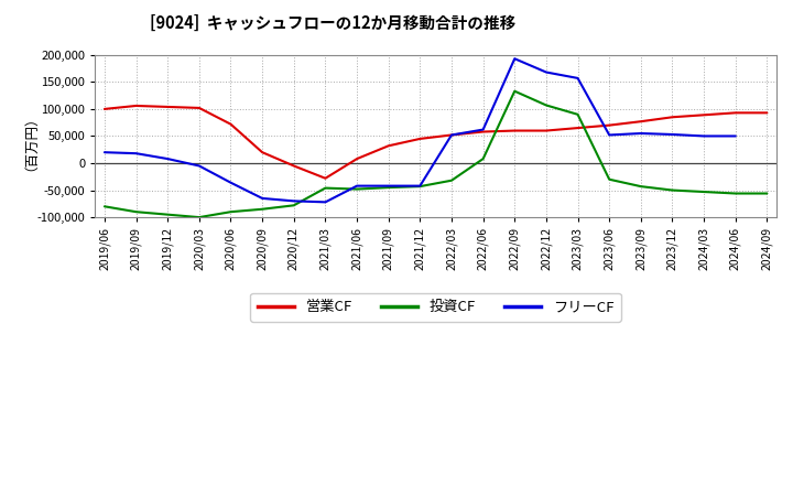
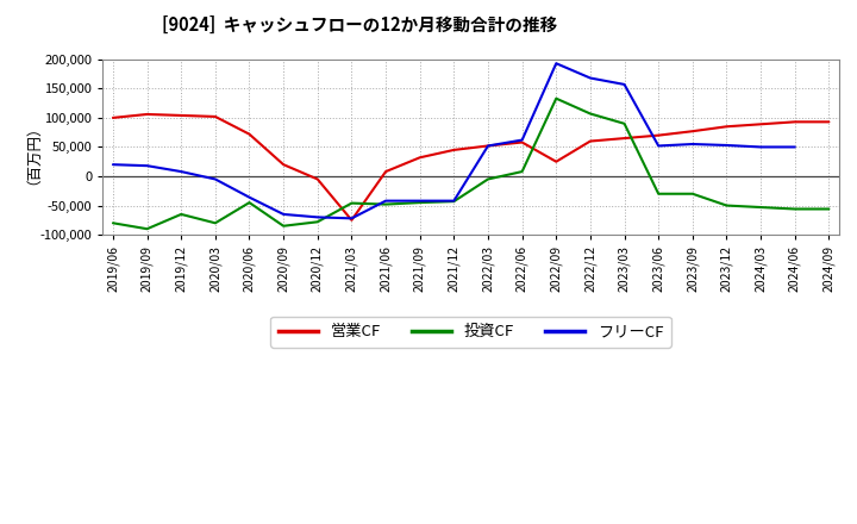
投資CF/2019/12: -95,000 -> -65,000
投資CF/2020/03: -100,000 -> -80,000
投資CF/2020/06: -90,000 -> -45,000
営業CF/2021/03: -28,000 -> -75,000
投資CF/2022/03: -32,000 -> -5,000
営業CF/2022/09: 60,000 -> 25,000
投資CF/2023/09: -43,000 -> -30,000
